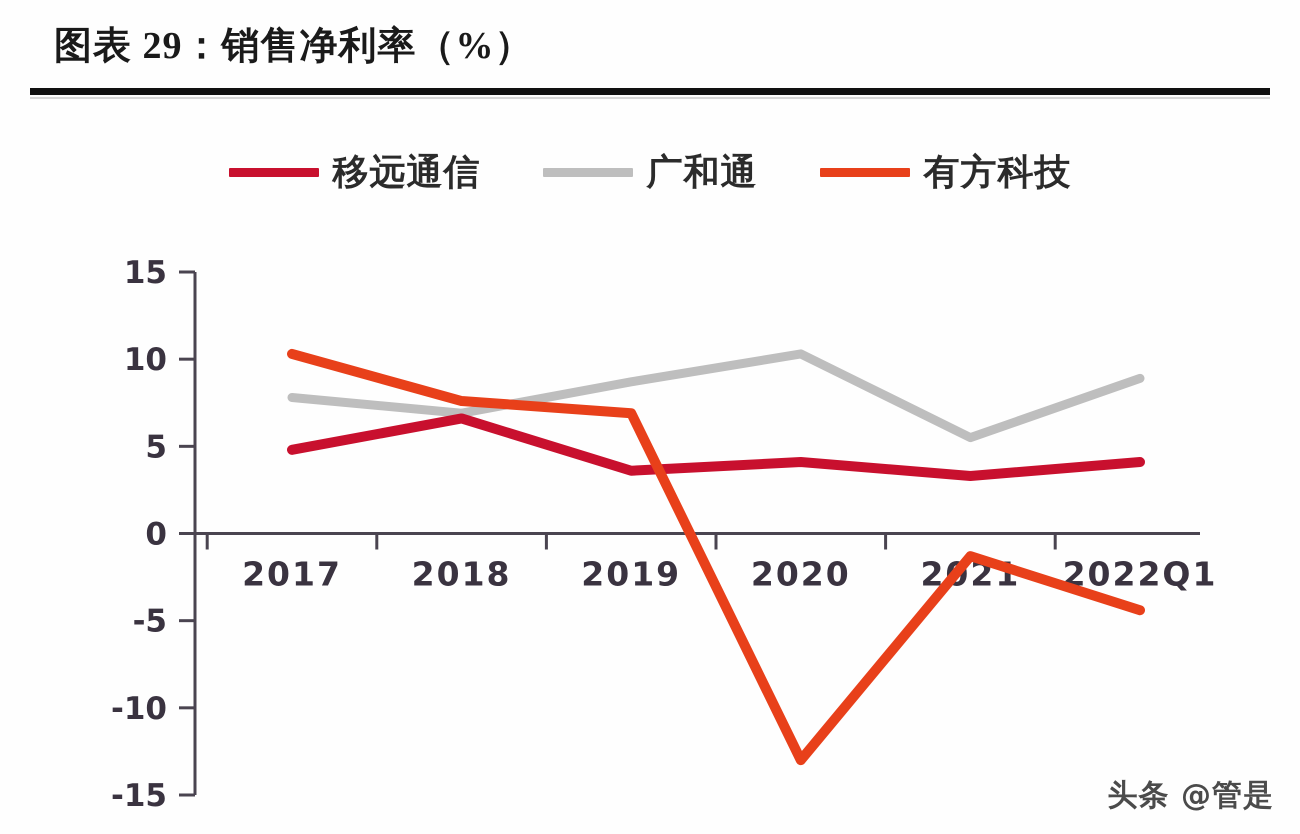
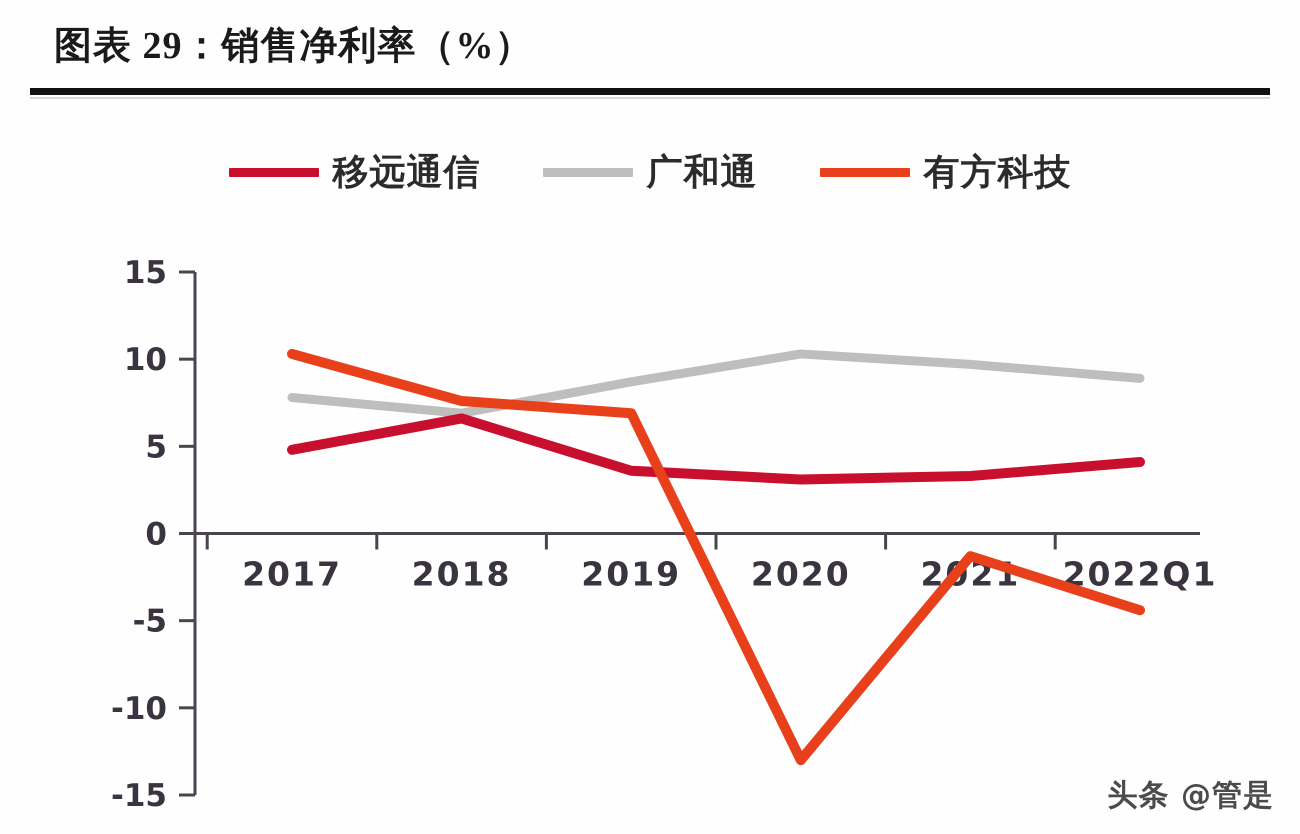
移远通信/2020: 4.1 -> 3.1
广和通/2021: 5.5 -> 9.7
